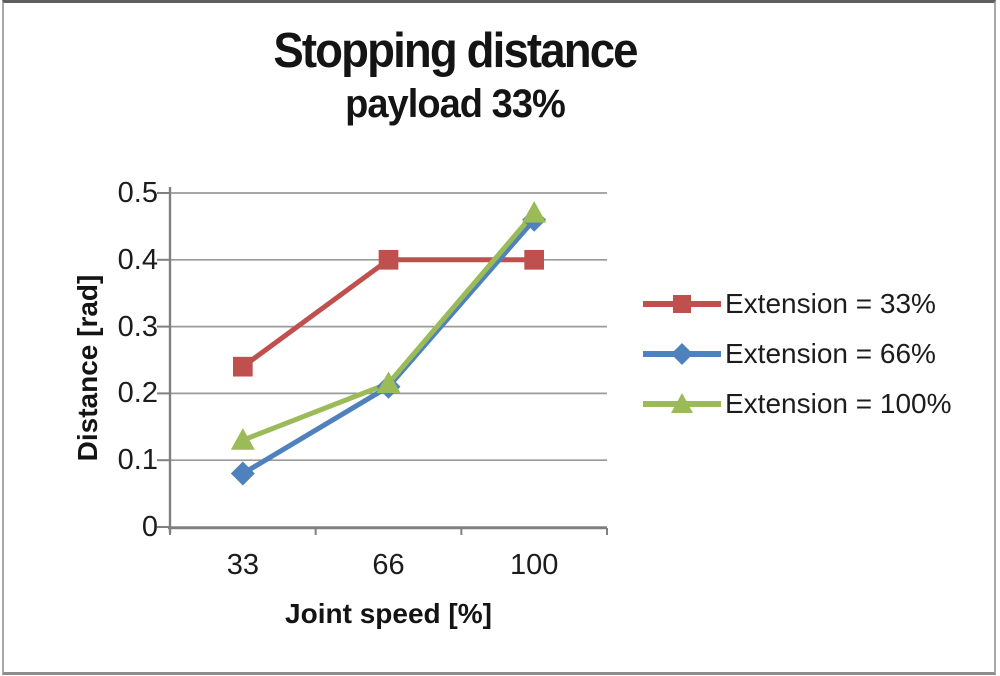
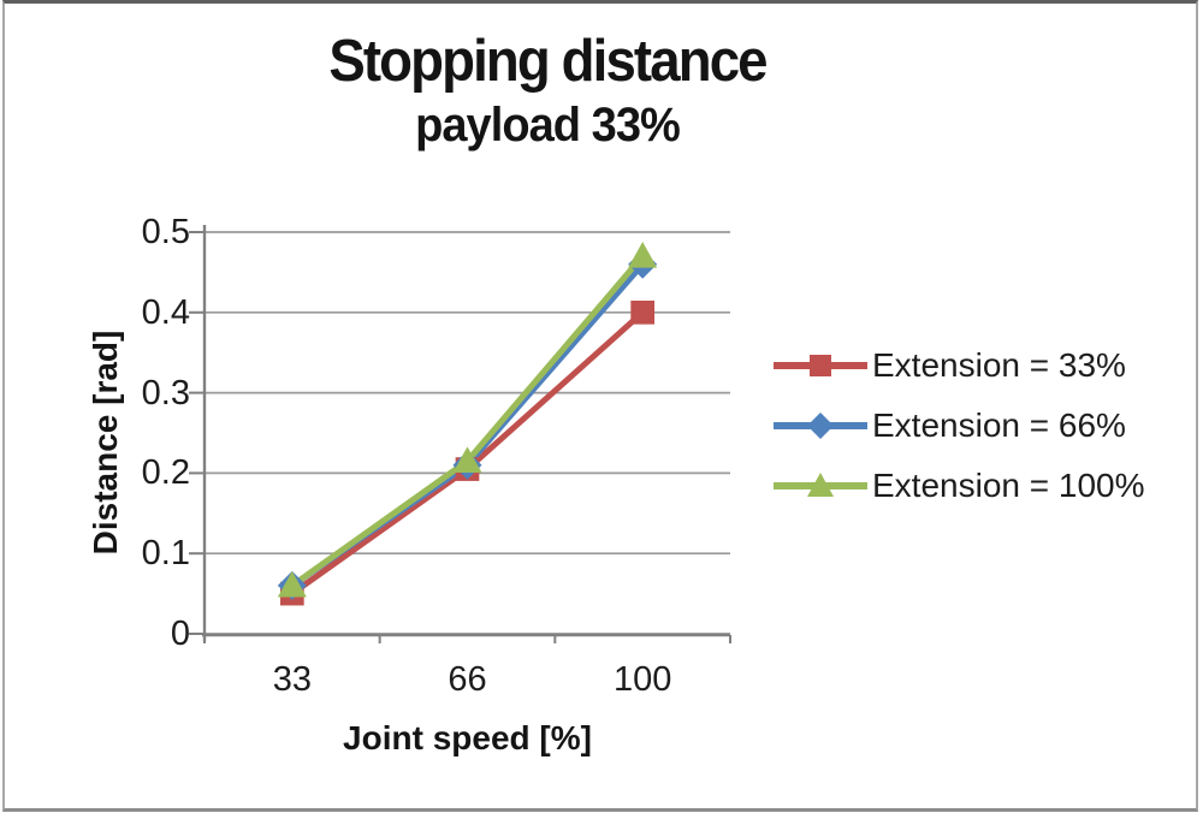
Extension = 33%/33: 0.24 -> 0.05
Extension = 66%/33: 0.08 -> 0.06
Extension = 100%/33: 0.13 -> 0.06
Extension = 33%/66: 0.40 -> 0.20
